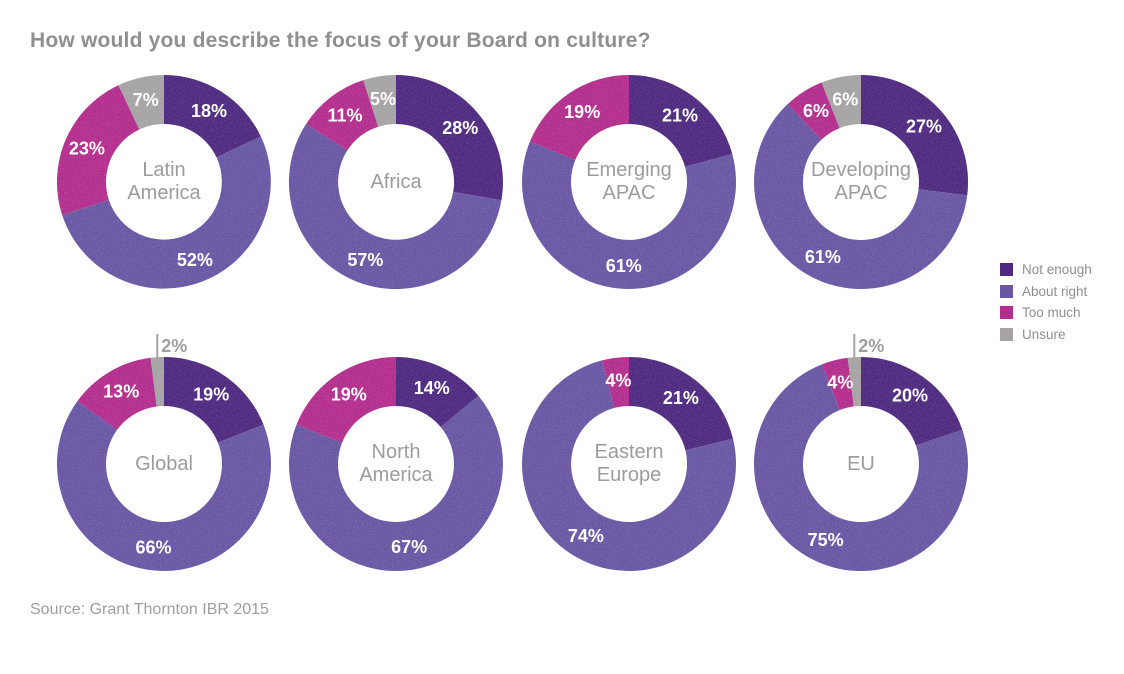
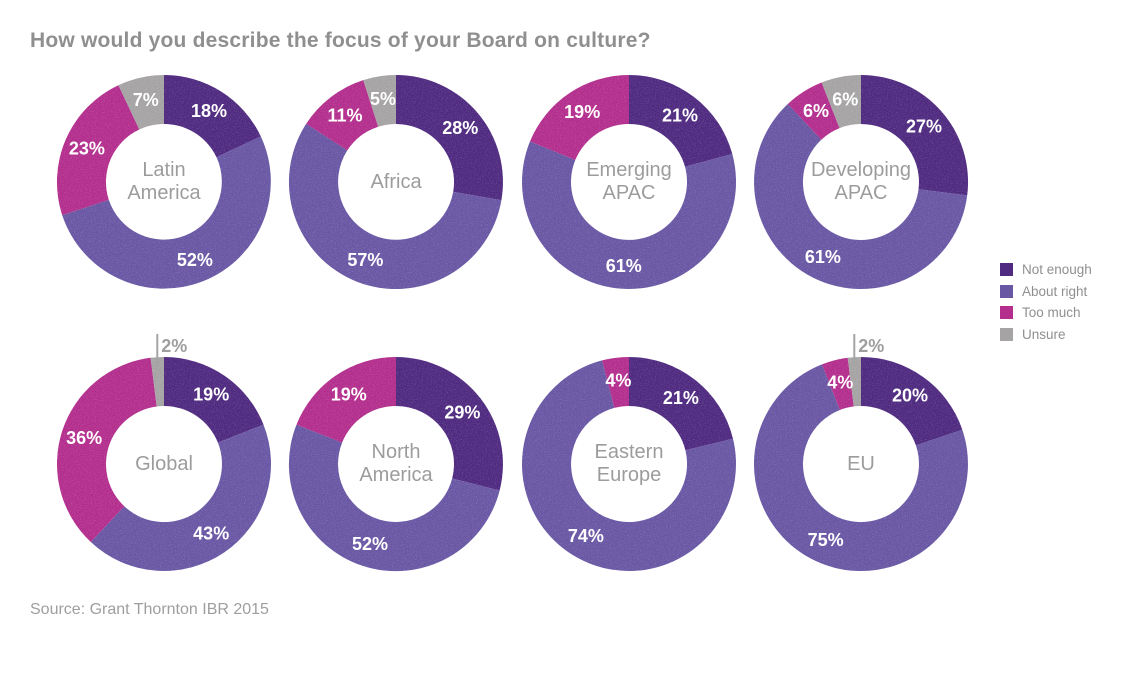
Global/About right: 66% -> 43%
Global/Too much: 13% -> 36%
North America/Not enough: 14% -> 29%
North America/About right: 67% -> 52%
